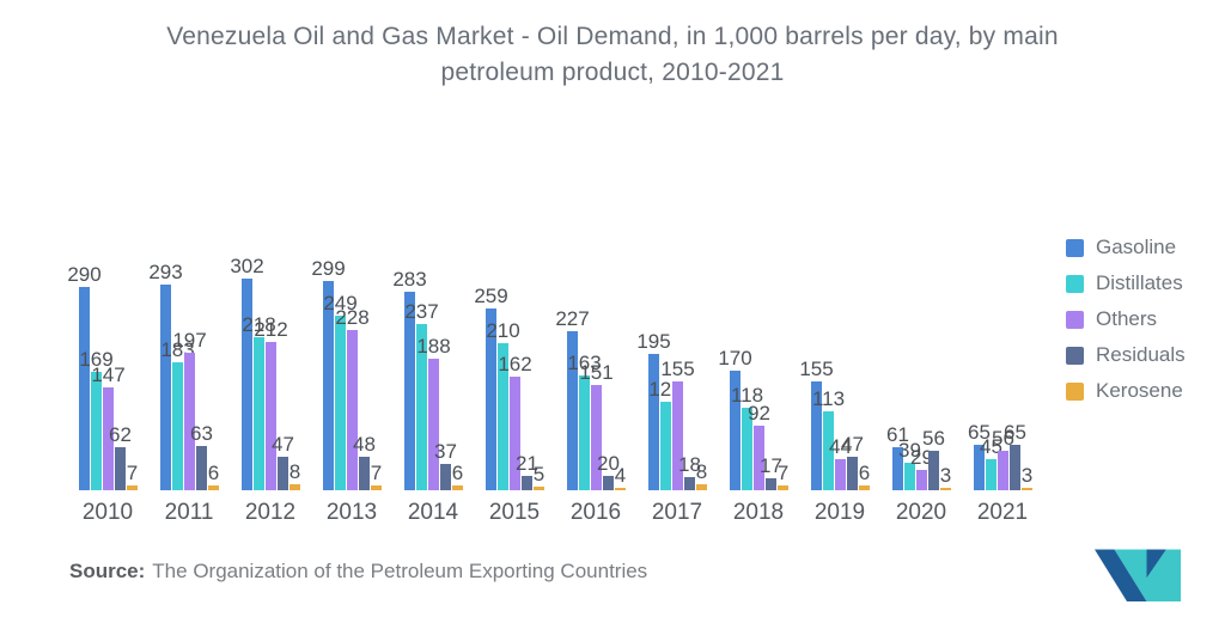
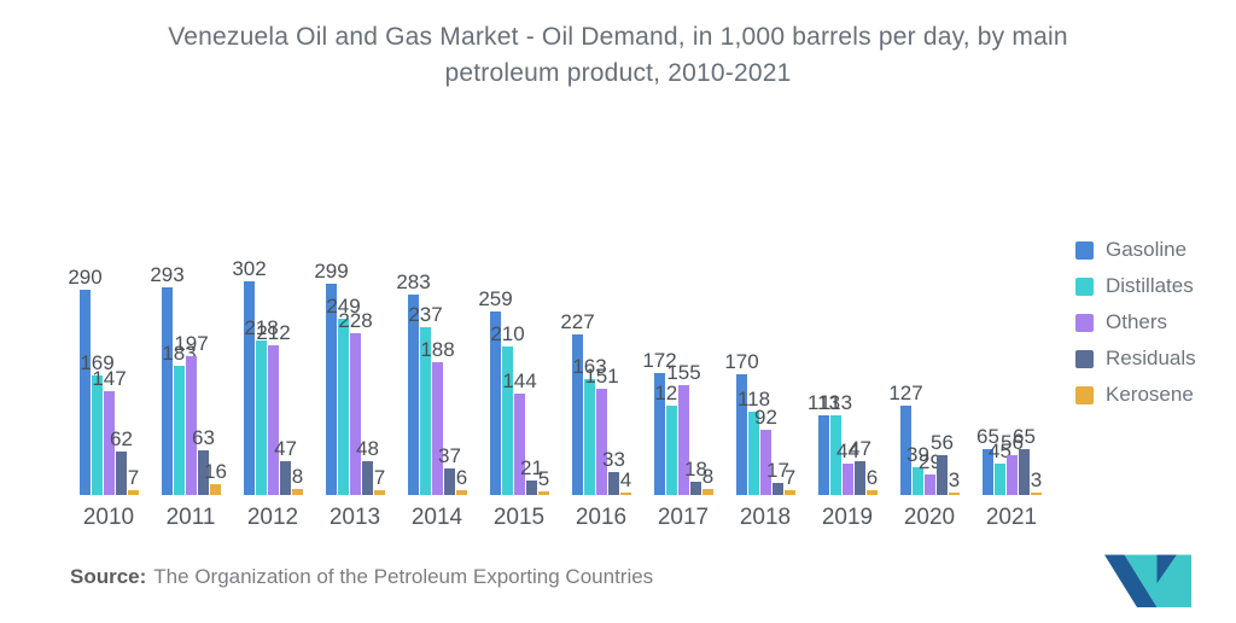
Kerosene/2011: 6 -> 16
Others/2015: 162 -> 144
Residuals/2016: 20 -> 33
Gasoline/2017: 195 -> 172
Gasoline/2019: 155 -> 113
Gasoline/2020: 61 -> 127
